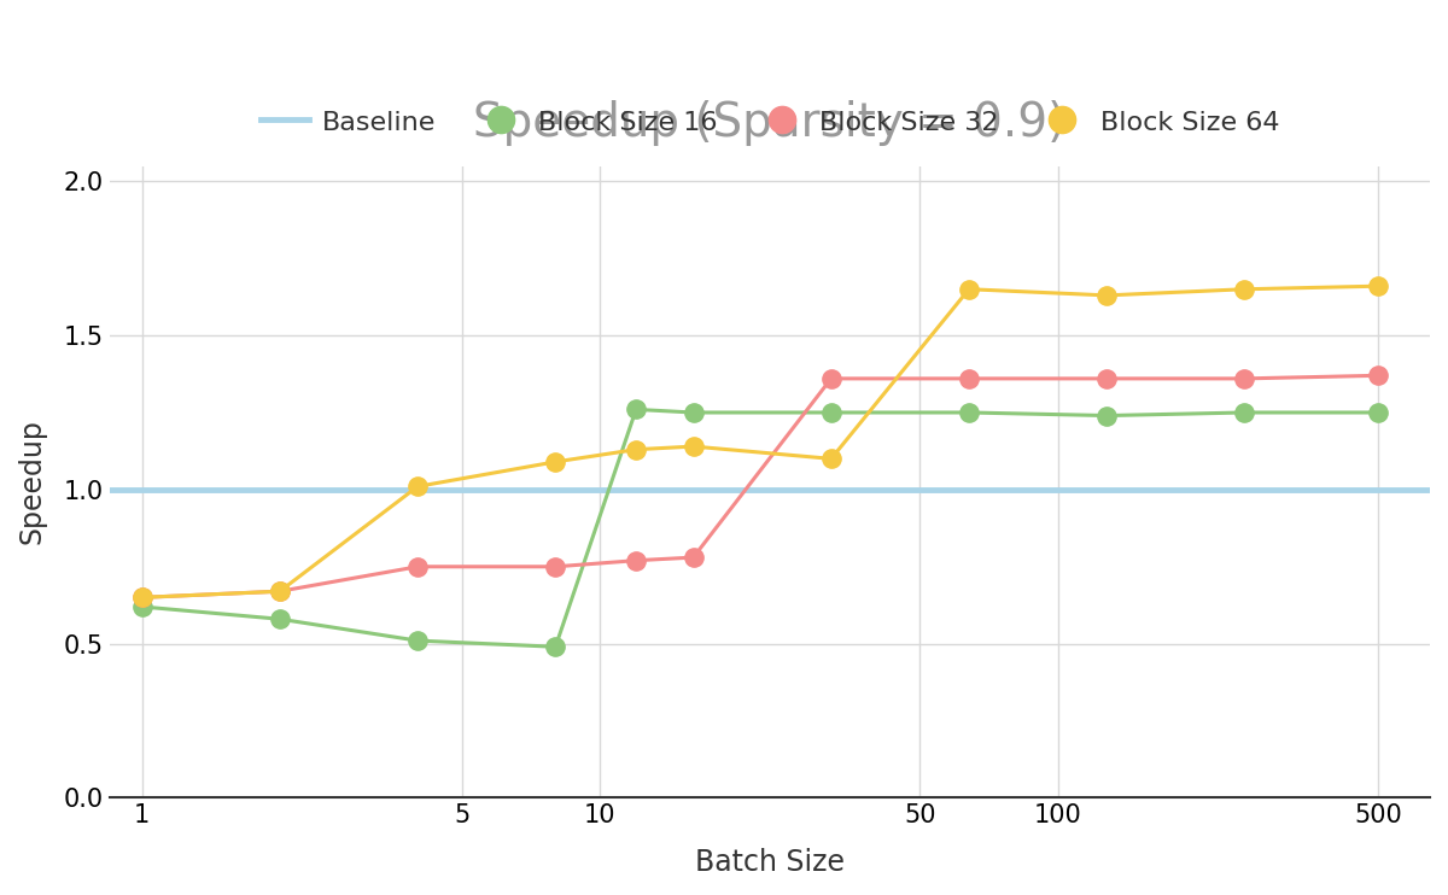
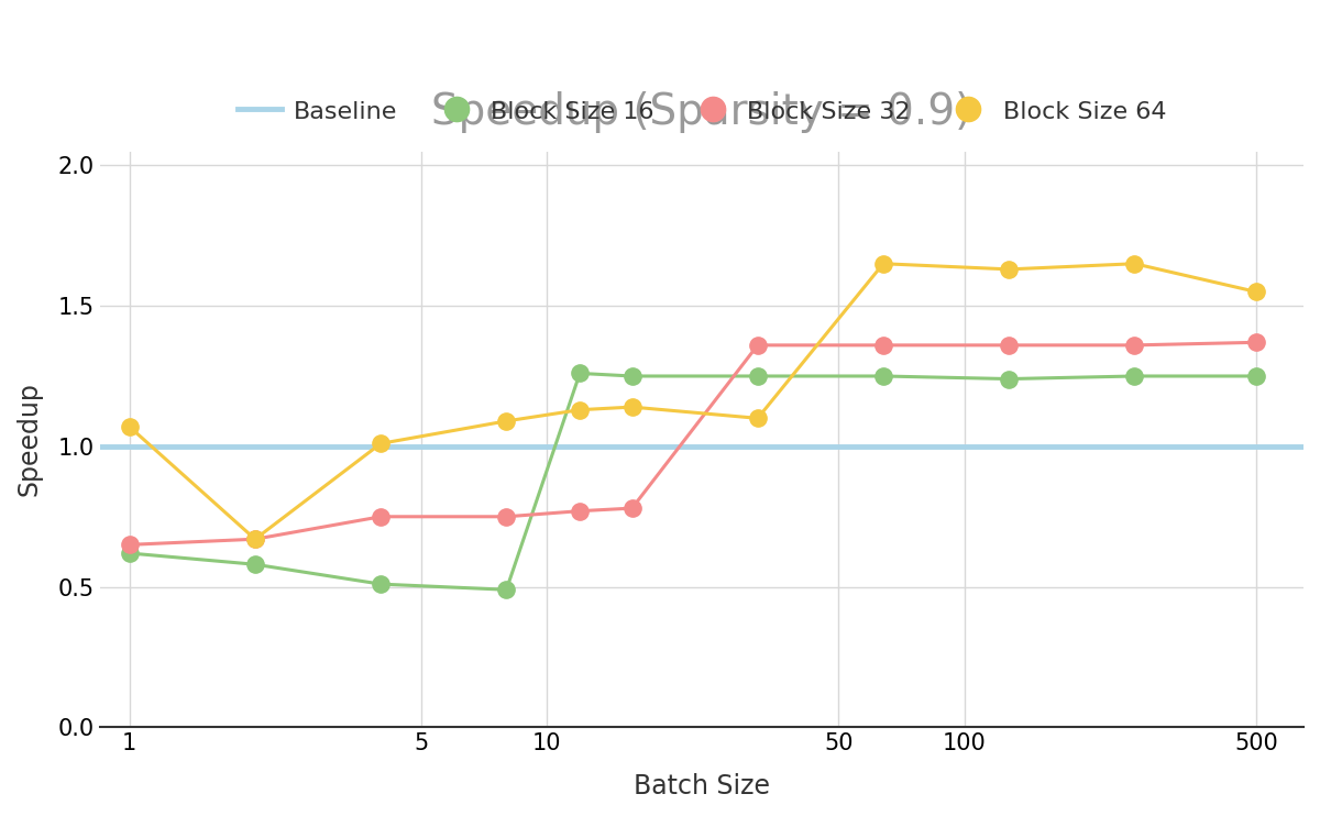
Block Size 64/1: 0.65 -> 1.07
Block Size 64/500: 1.66 -> 1.55
